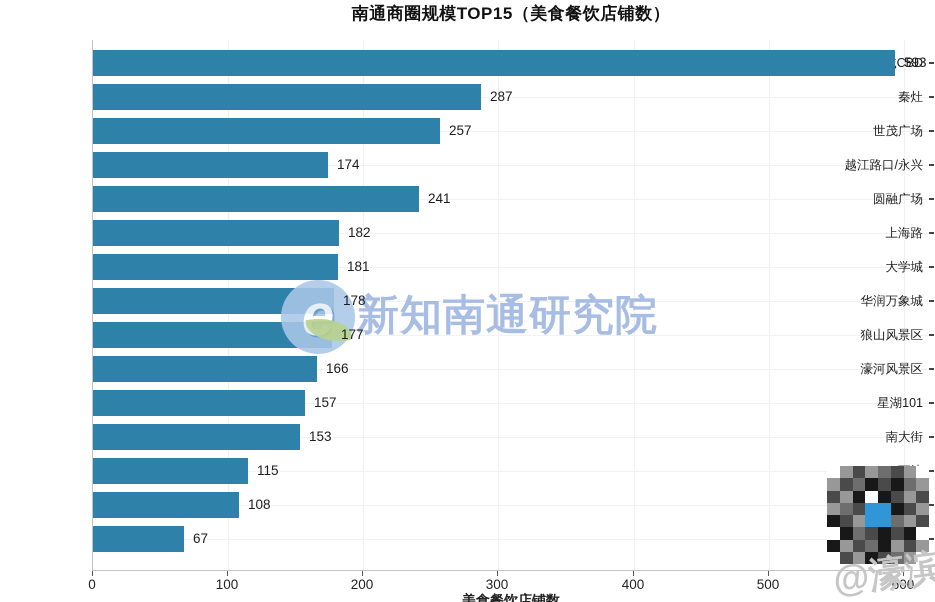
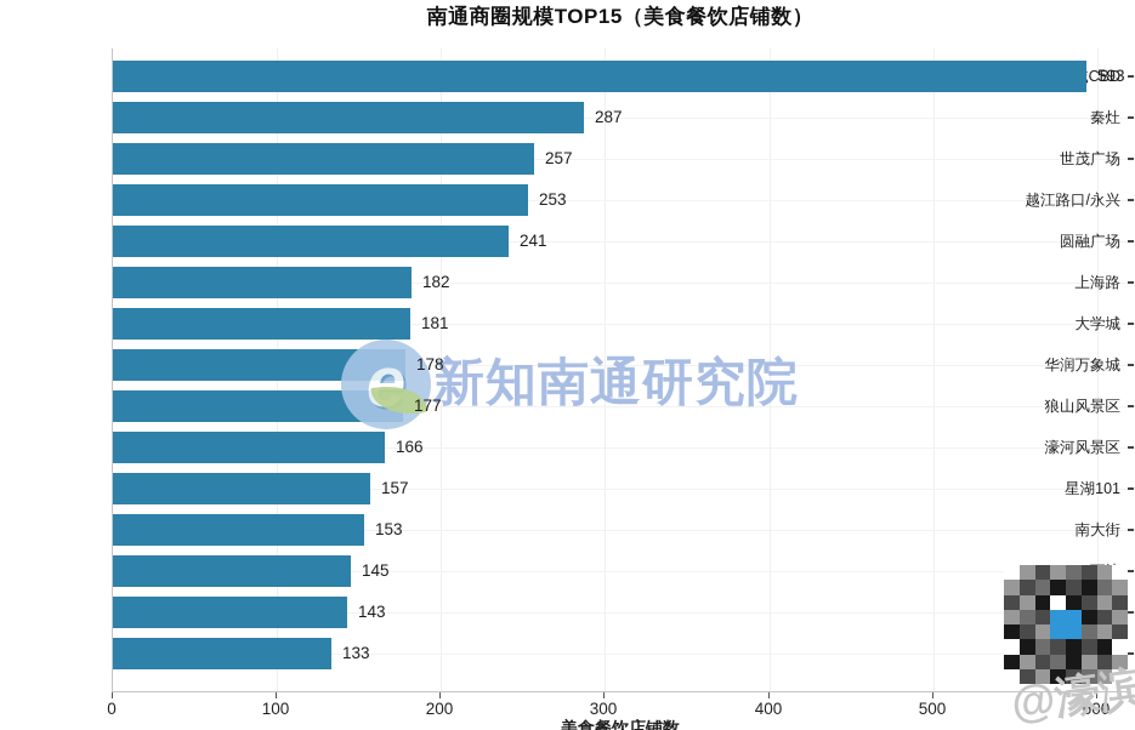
越江路口/永兴: 174 -> 253
万达: 115 -> 145
崇川大有境: 108 -> 143
五一路: 67 -> 133
